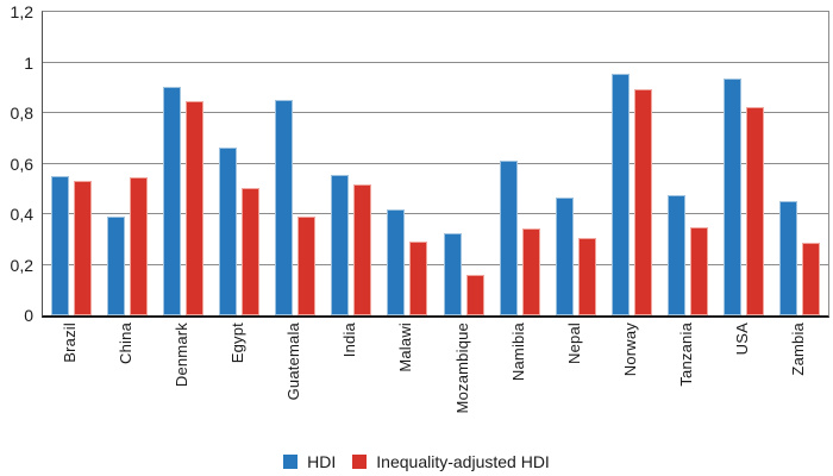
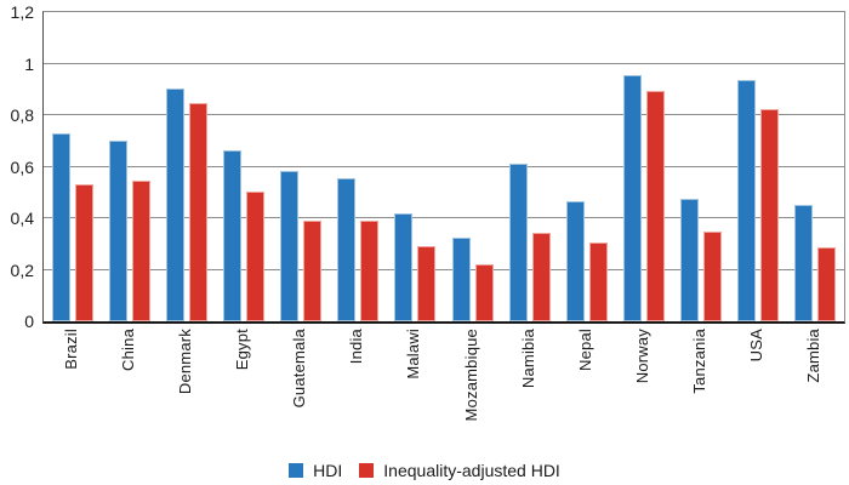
HDI/Brazil: 0,55 -> 0,73
HDI/China: 0,39 -> 0,70
HDI/Guatemala: 0,85 -> 0,58
Inequality-adjusted HDI/India: 0,52 -> 0,39
Inequality-adjusted HDI/Mozambique: 0,16 -> 0,22
